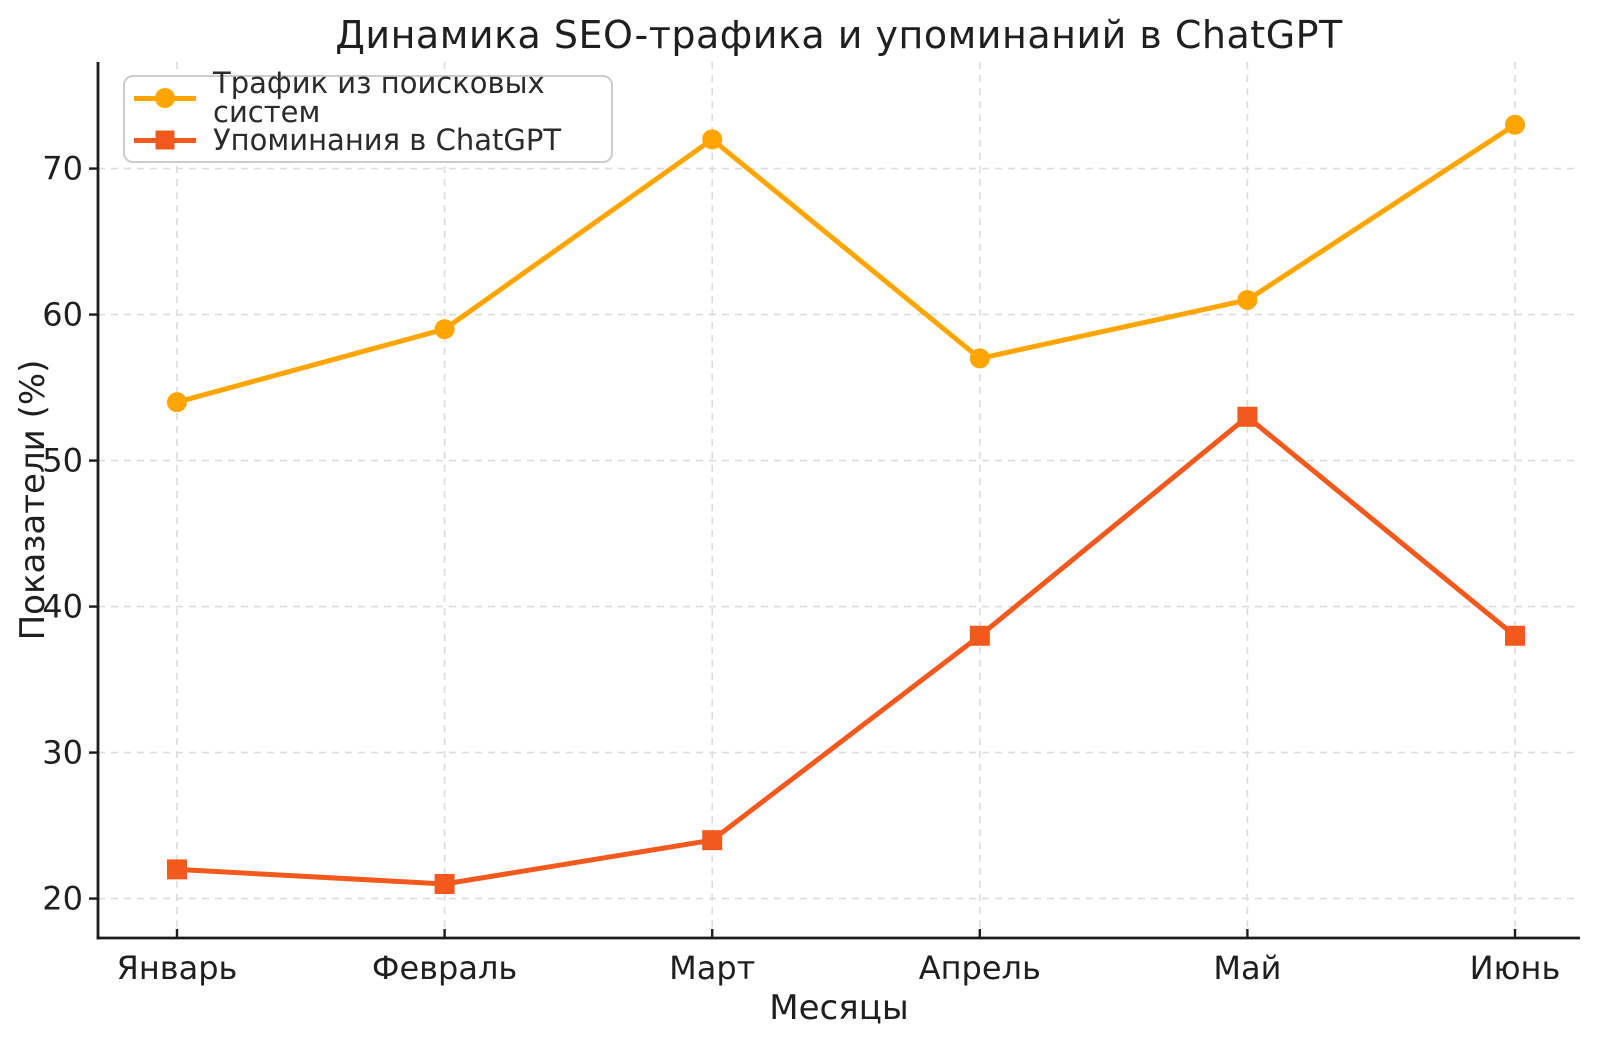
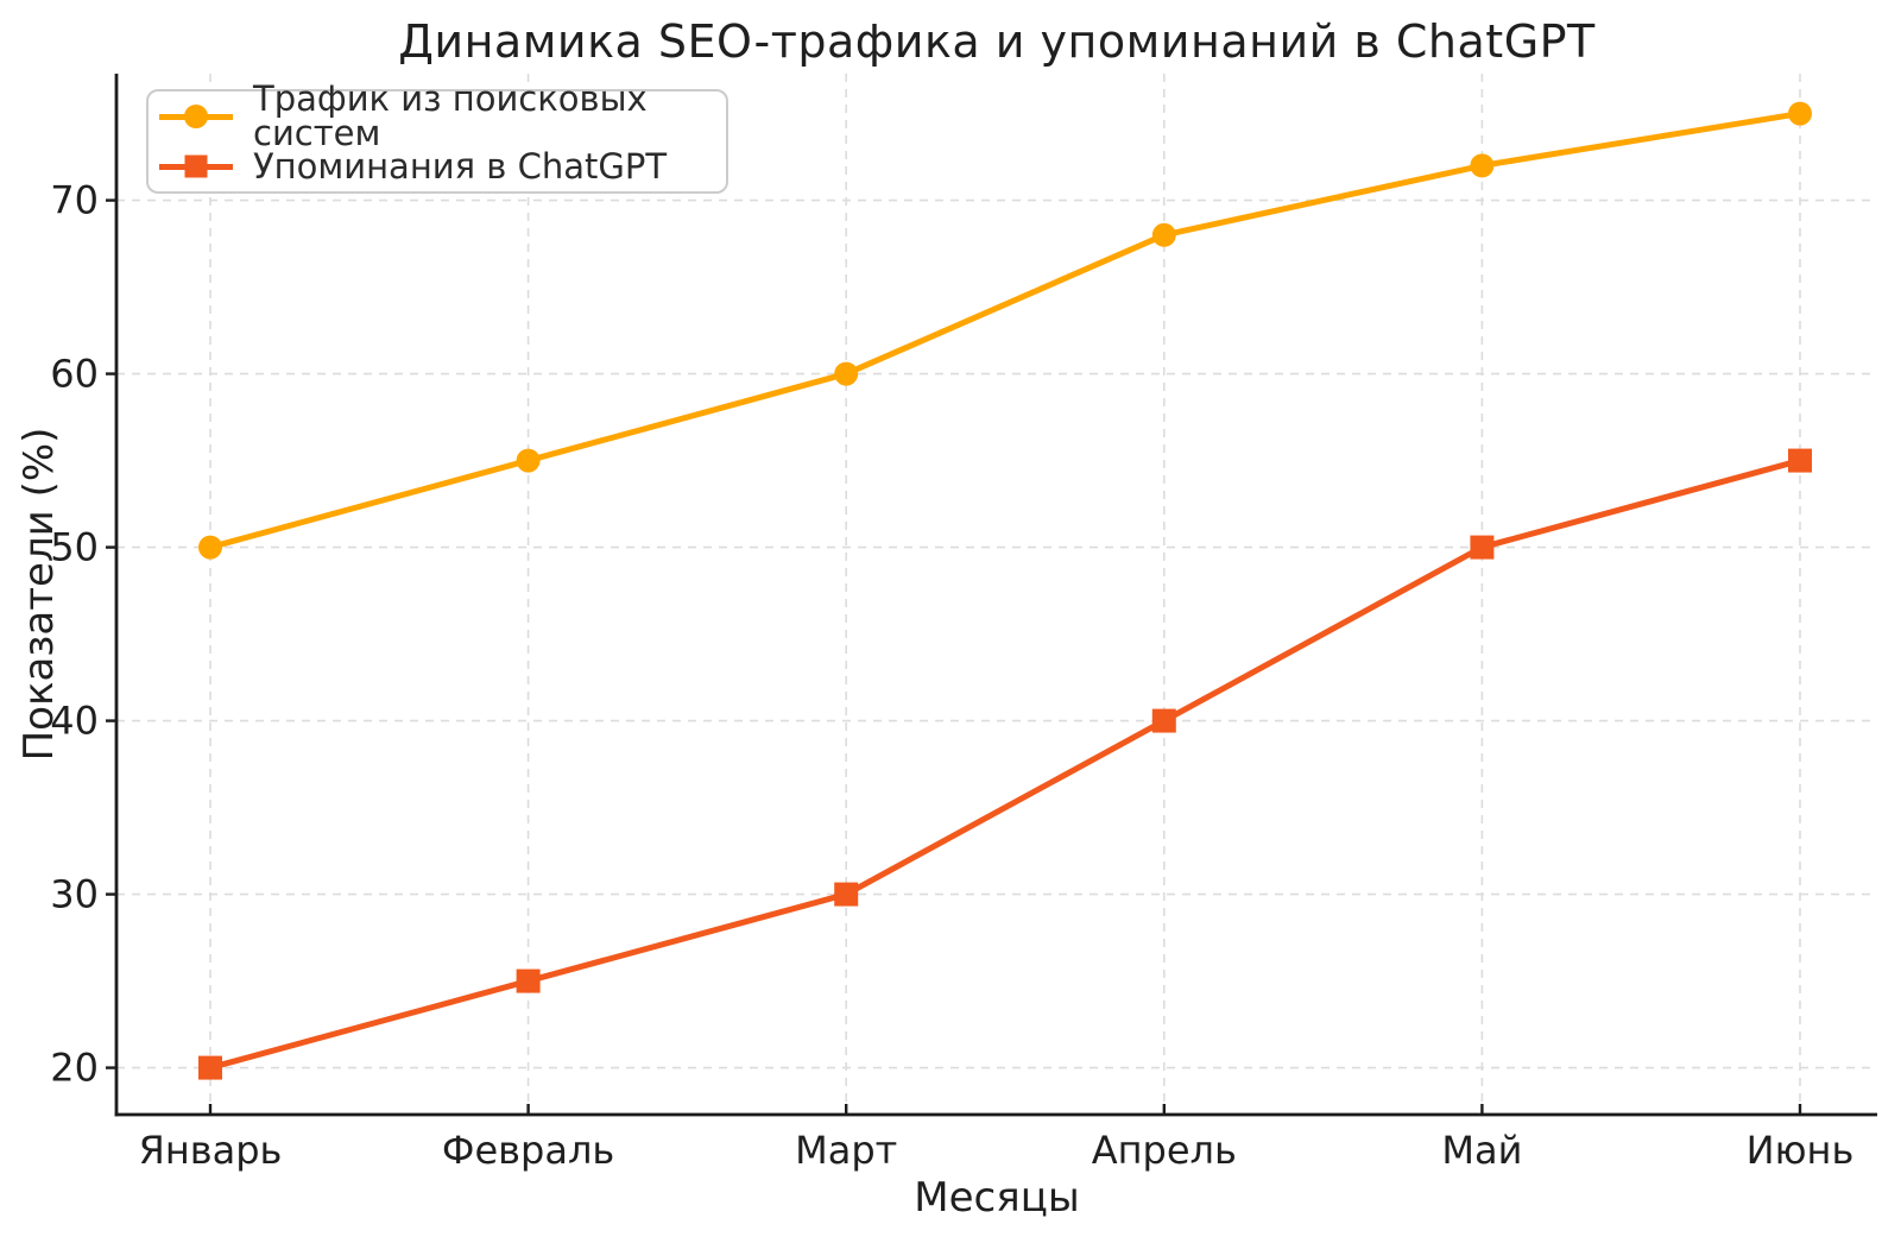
Трафик из поисковых систем/Январь: 54 -> 50
Упоминания в ChatGPT/Январь: 22 -> 20
Трафик из поисковых систем/Февраль: 59 -> 55
Упоминания в ChatGPT/Февраль: 21 -> 25
Трафик из поисковых систем/Март: 72 -> 60
Упоминания в ChatGPT/Март: 24 -> 30
Трафик из поисковых систем/Апрель: 57 -> 68
Упоминания в ChatGPT/Апрель: 38 -> 40
Трафик из поисковых систем/Май: 61 -> 72
Упоминания в ChatGPT/Май: 53 -> 50
Трафик из поисковых систем/Июнь: 73 -> 75
Упоминания в ChatGPT/Июнь: 38 -> 55
